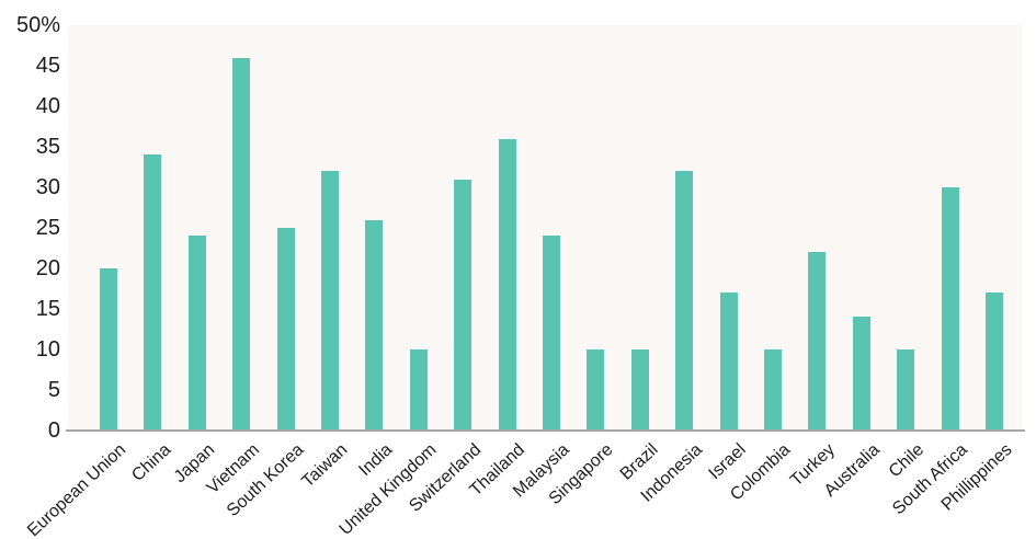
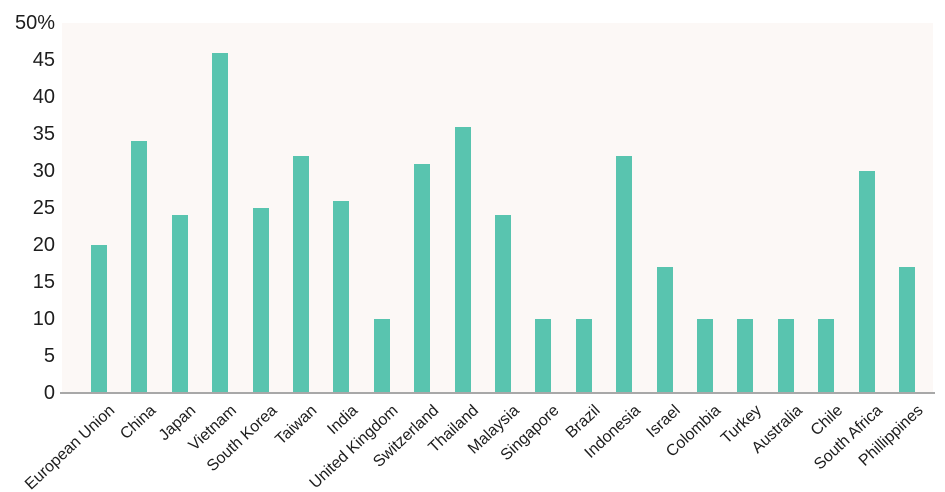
Turkey: 22% -> 10%
Australia: 14% -> 10%
